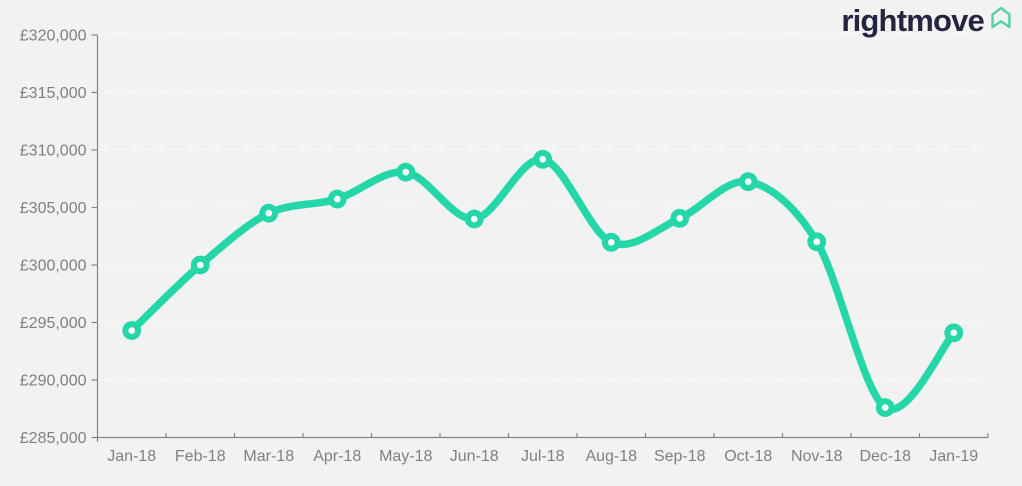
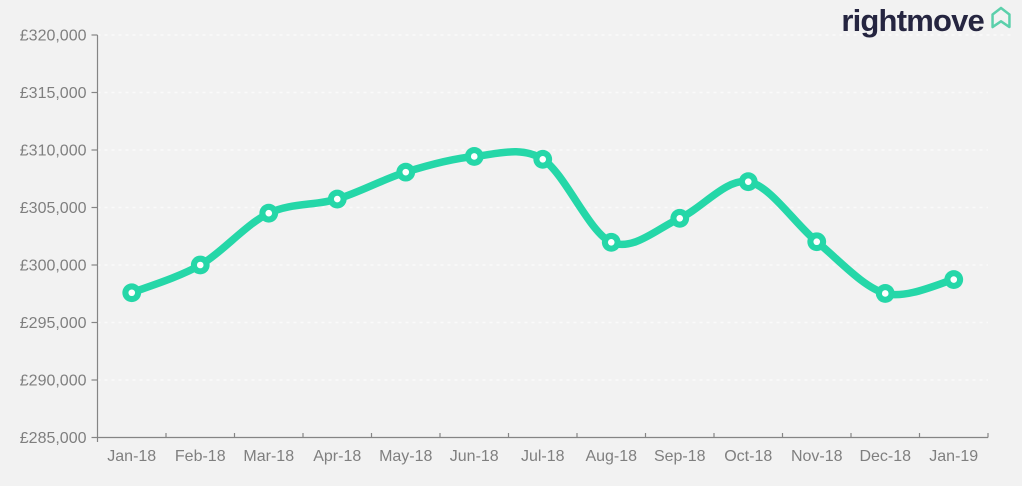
Jan-18: £294300 -> £297600
Jun-18: £304000 -> £309400
Dec-18: £287600 -> £297500
Jan-19: £294100 -> £298700
